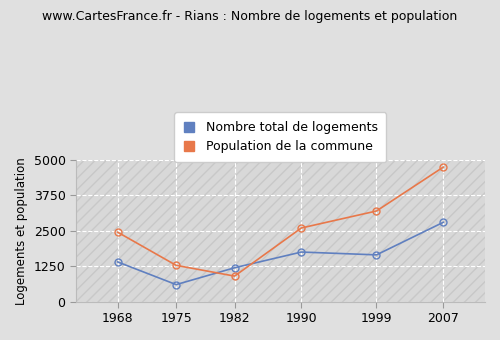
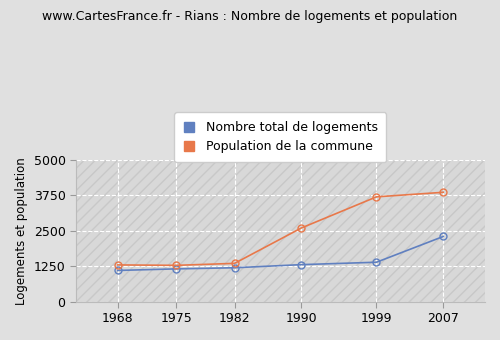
Nombre total de logements/1968: 1400 -> 1100
Population de la commune/1968: 2450 -> 1300
Nombre total de logements/1975: 600 -> 1160
Population de la commune/1982: 900 -> 1350
Nombre total de logements/1990: 1750 -> 1300
Nombre total de logements/1999: 1650 -> 1390
Population de la commune/1999: 3200 -> 3700
Nombre total de logements/2007: 2800 -> 2300
Population de la commune/2007: 4750 -> 3860
